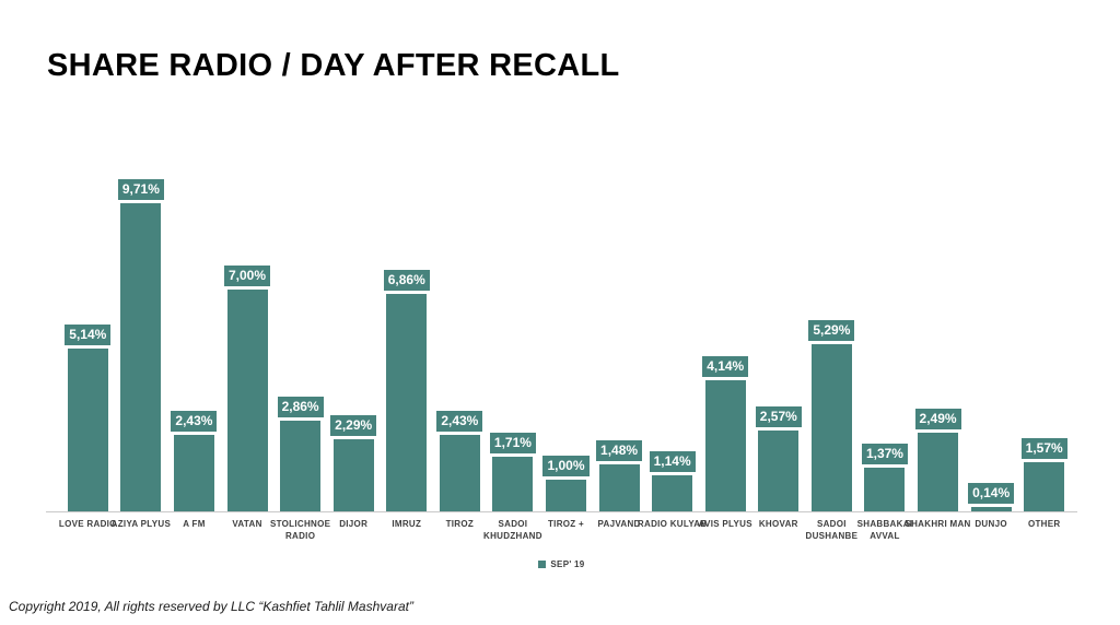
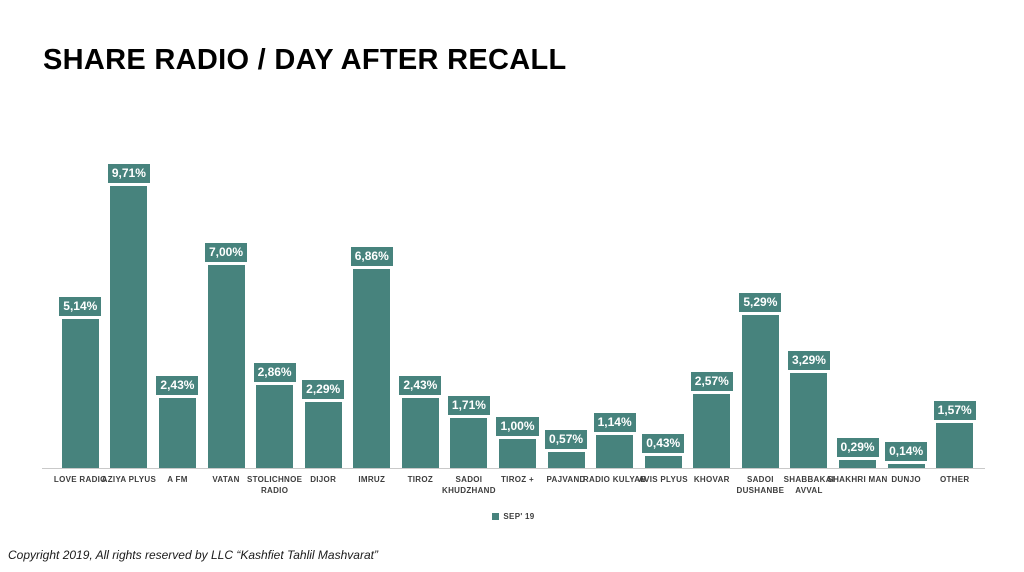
PAJVAND: 1,48% -> 0,57%
AVIS PLYUS: 4,14% -> 0,43%
SHABBAKAI AVVAL: 1,37% -> 3,29%
SHAKHRI MAN: 2,49% -> 0,29%
